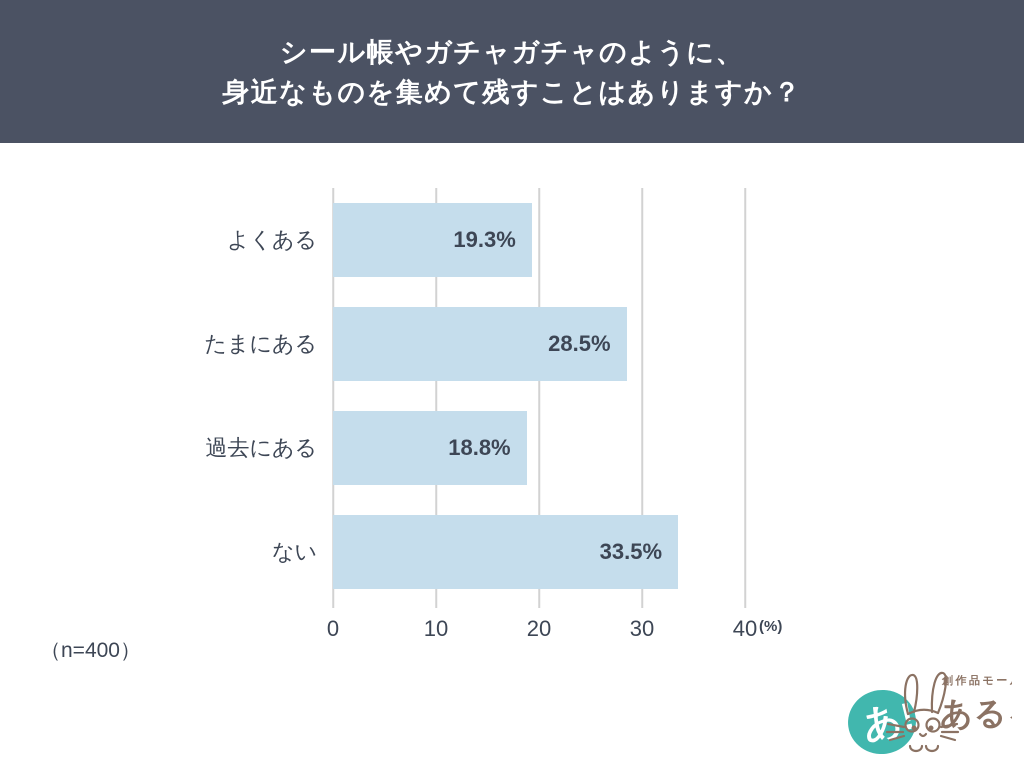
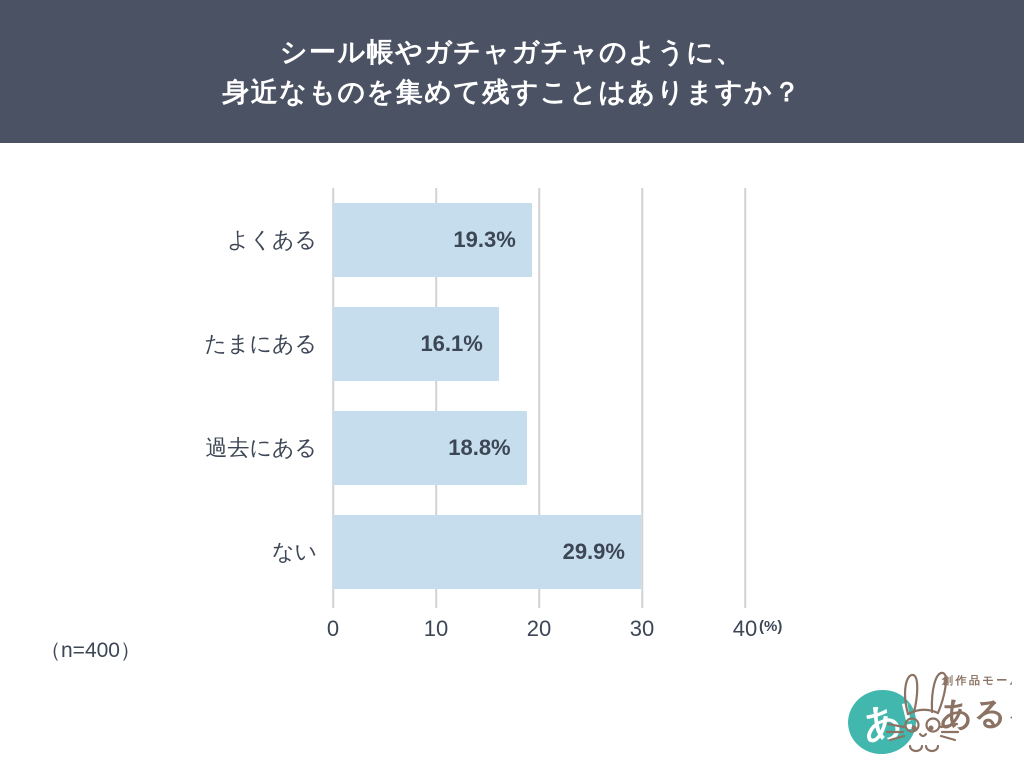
たまにある: 28.5% -> 16.1%
ない: 33.5% -> 29.9%
